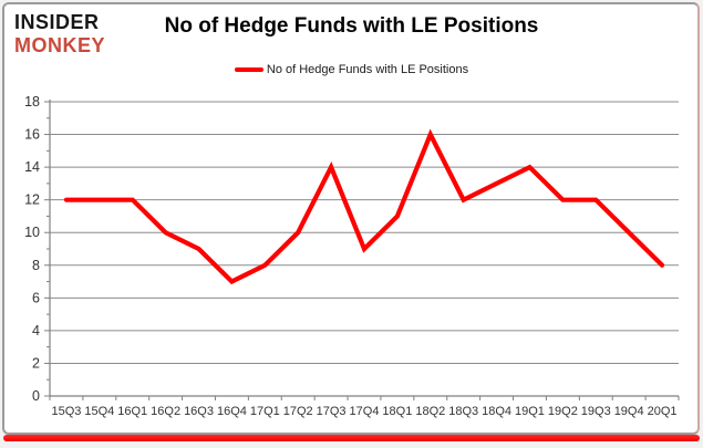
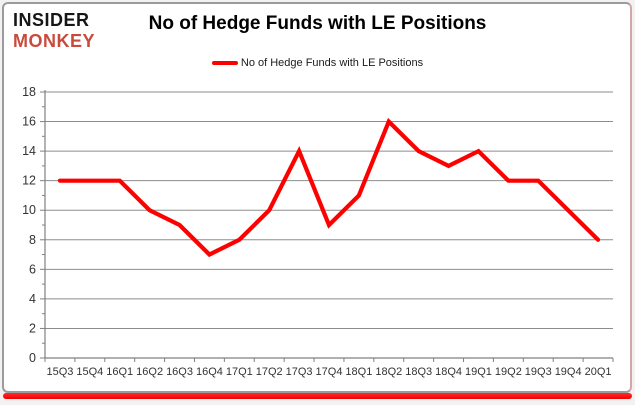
18Q3: 12 -> 14
